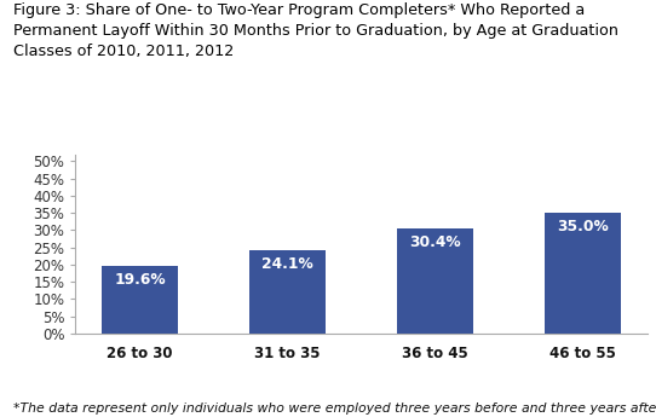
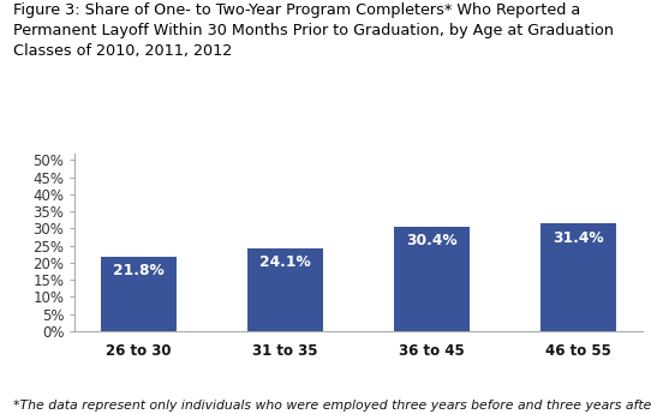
26 to 30: 19.6% -> 21.8%
46 to 55: 35.0% -> 31.4%
